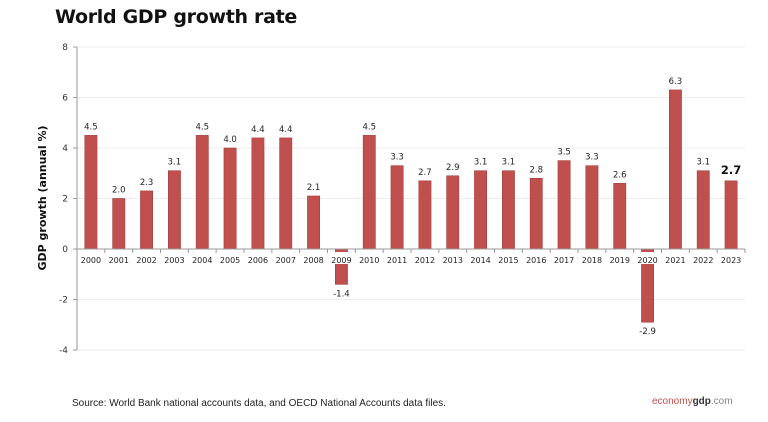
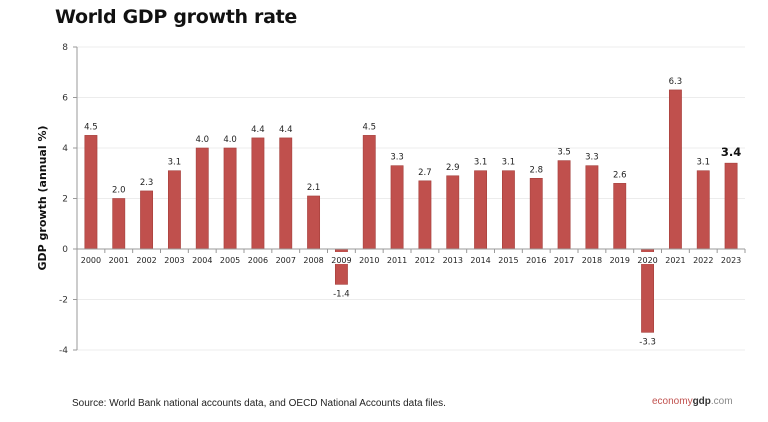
2004: 4.5 -> 4.0
2020: -2.9 -> -3.3
2023: 2.7 -> 3.4
